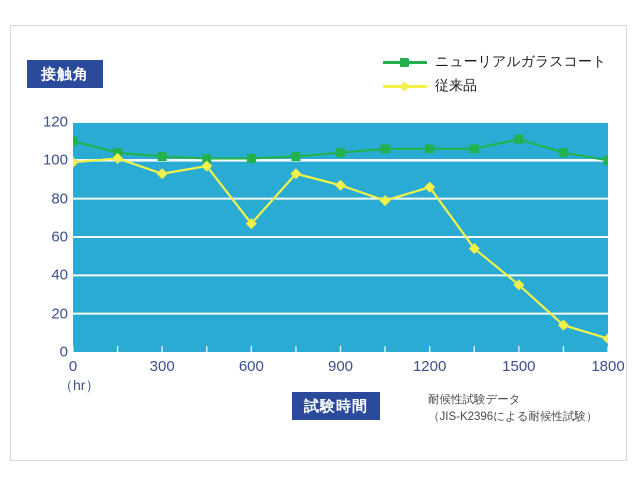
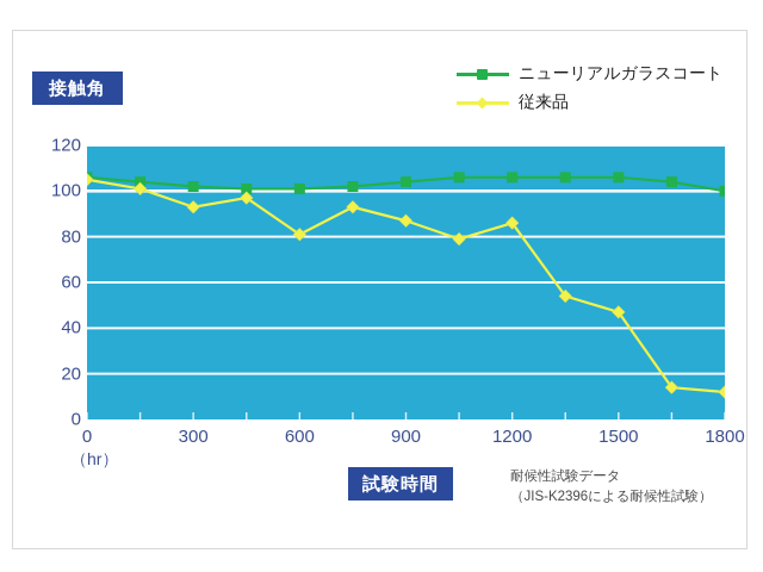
ニューリアルガラスコート/0: 110 -> 106
従来品/0: 99 -> 105
従来品/600: 67 -> 81
ニューリアルガラスコート/1500: 111 -> 106
従来品/1500: 35 -> 47
従来品/1800: 7 -> 12
